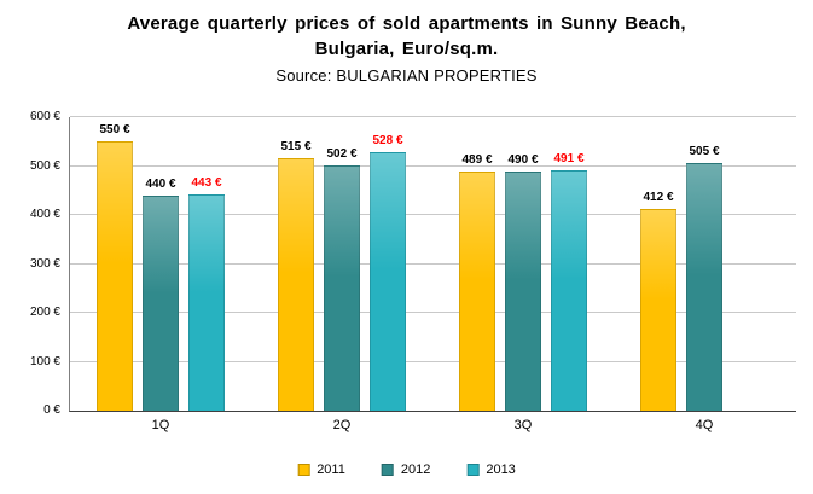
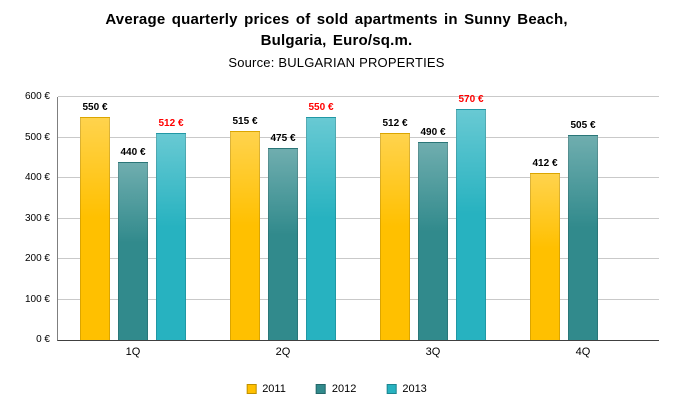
2013/1Q: 443 -> 512
2012/2Q: 502 -> 475
2013/2Q: 528 -> 550
2011/3Q: 489 -> 512
2013/3Q: 491 -> 570
